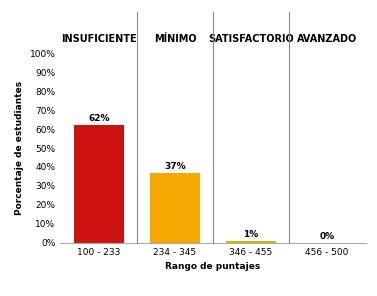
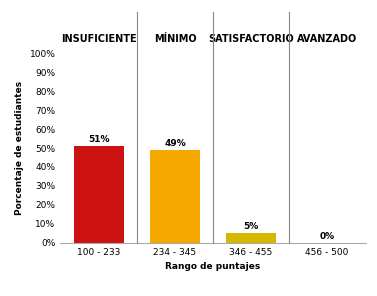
100 - 233: 62% -> 51%
234 - 345: 37% -> 49%
346 - 455: 1% -> 5%
